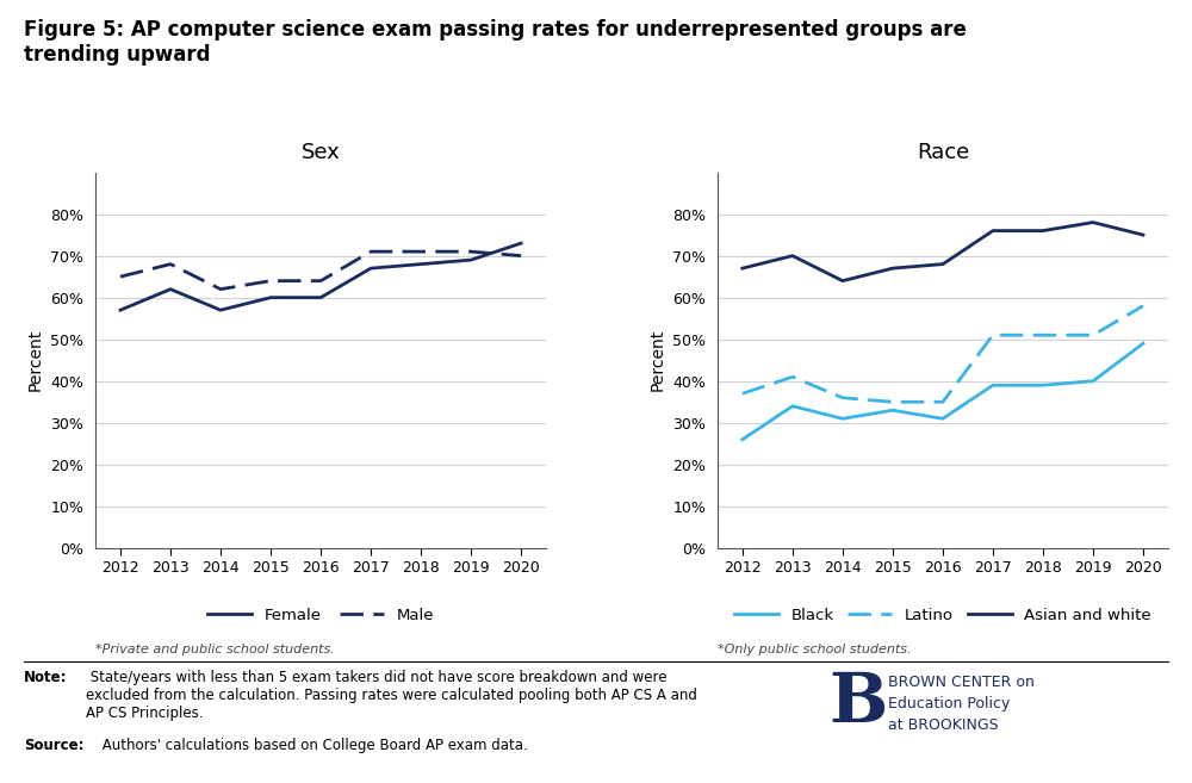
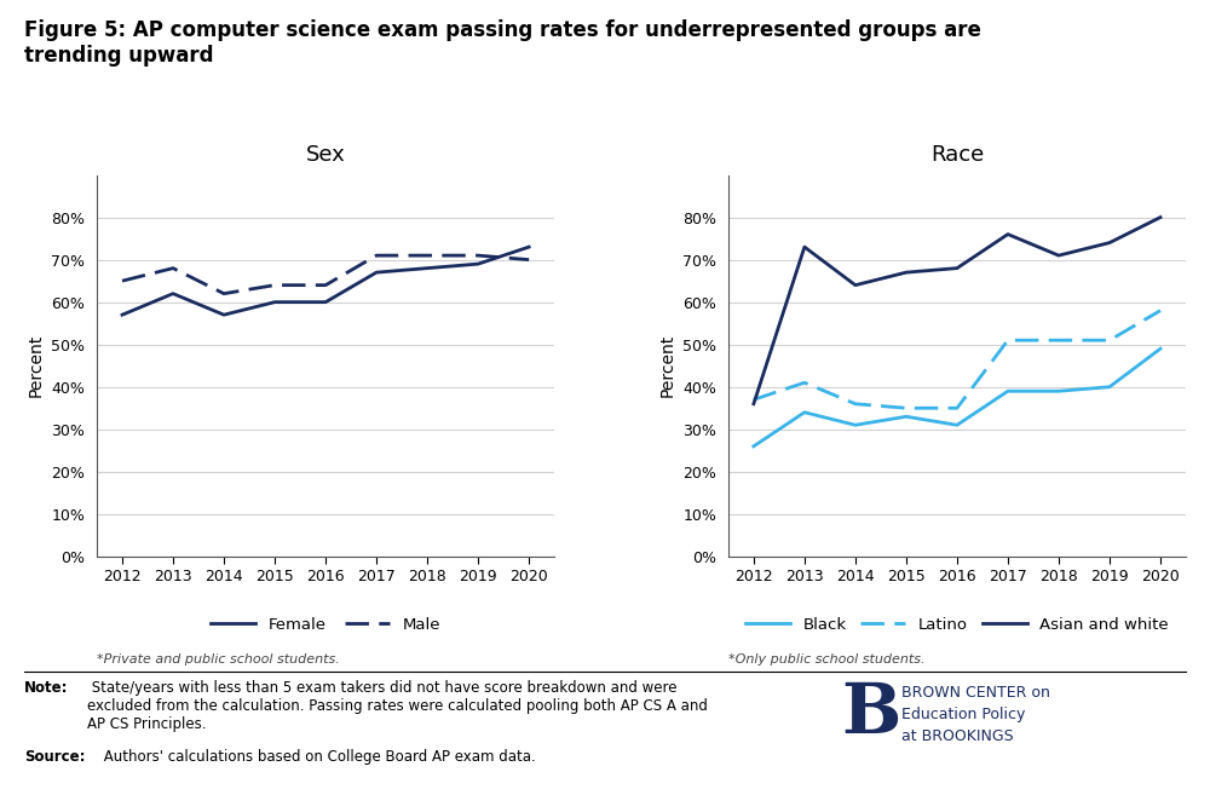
Race/Asian and white/2012: 67% -> 36%
Race/Asian and white/2013: 70% -> 73%
Race/Asian and white/2018: 76% -> 71%
Race/Asian and white/2019: 78% -> 74%
Race/Asian and white/2020: 75% -> 80%
